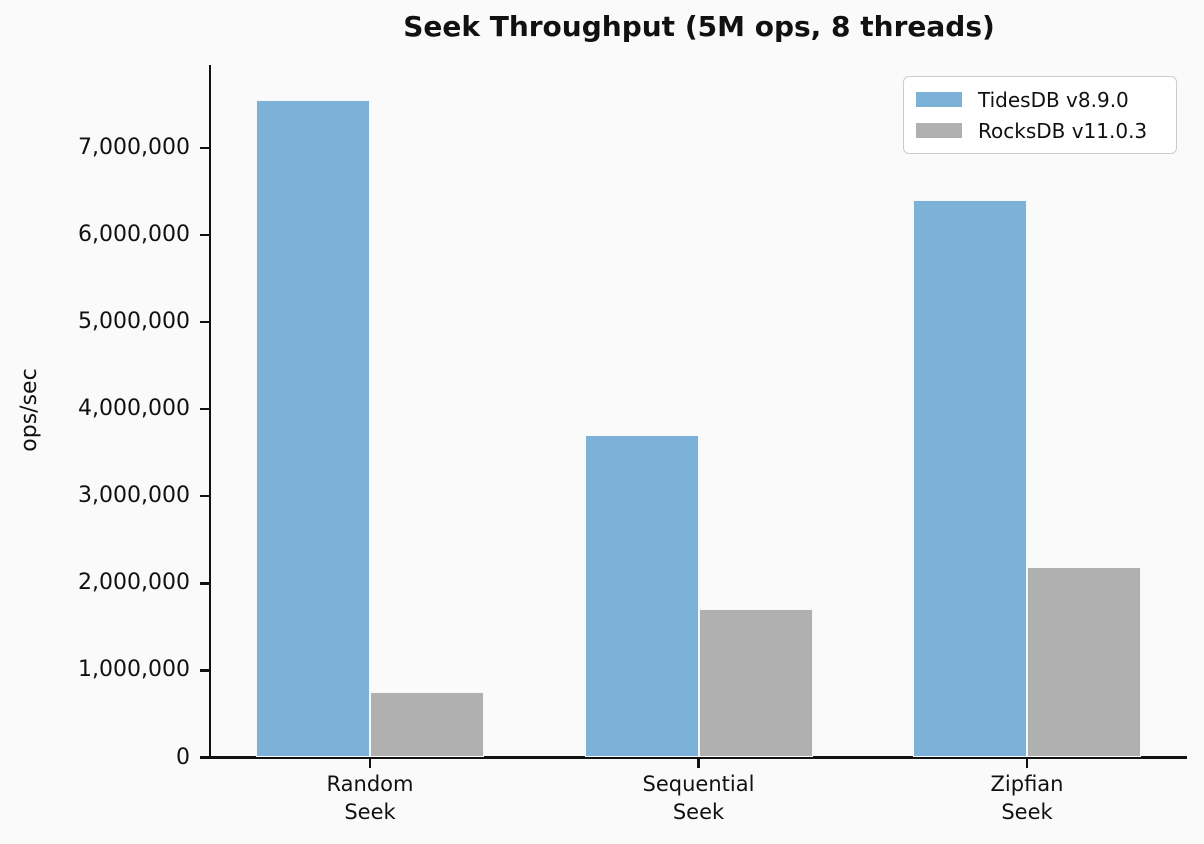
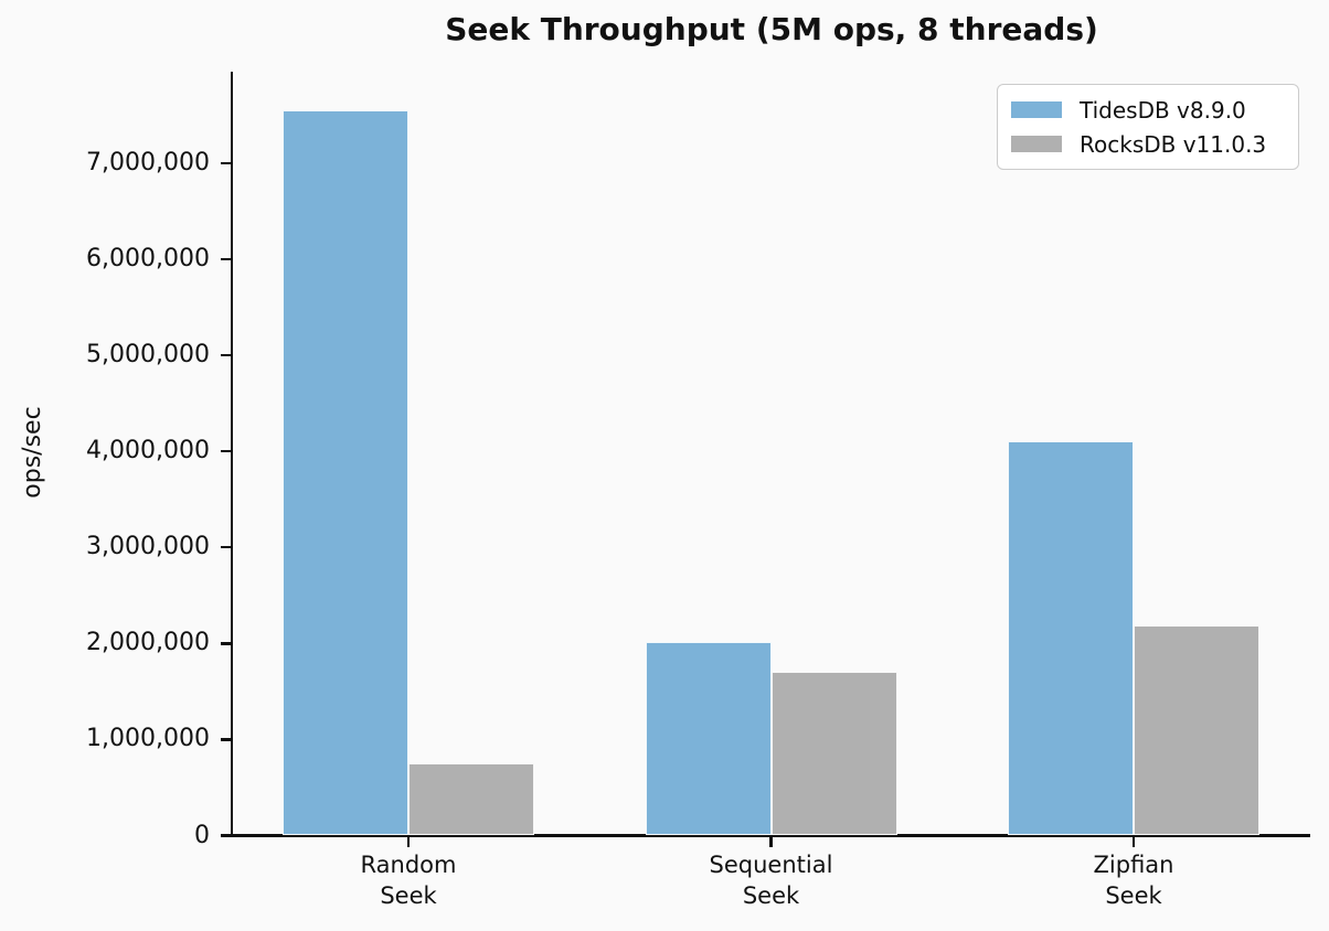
TidesDB v8.9.0/Sequential Seek: 3700000 -> 2000000
TidesDB v8.9.0/Zipfian Seek: 6400000 -> 4100000
